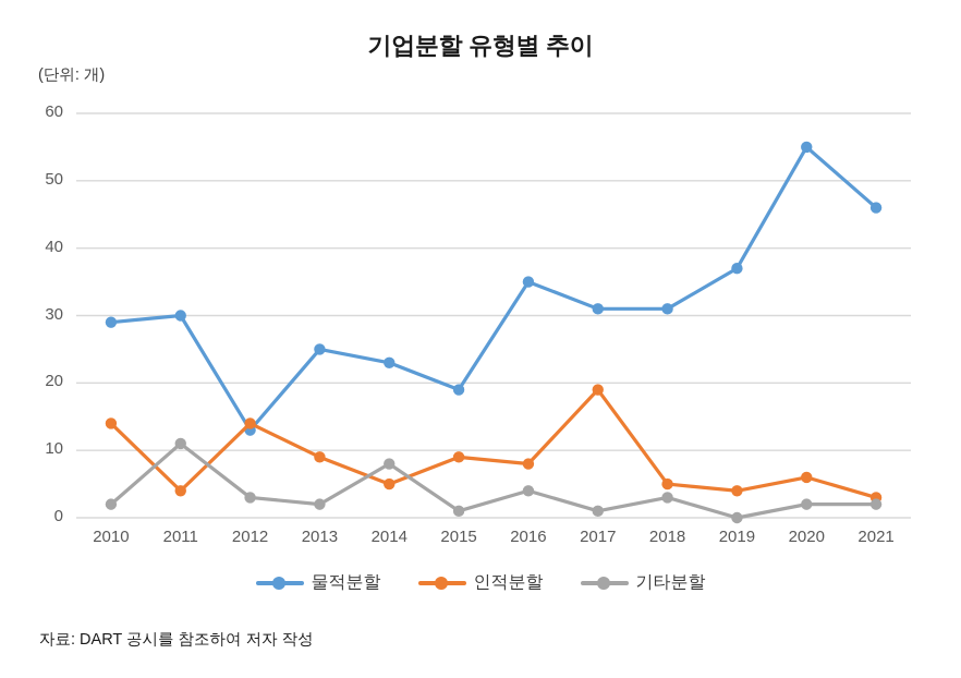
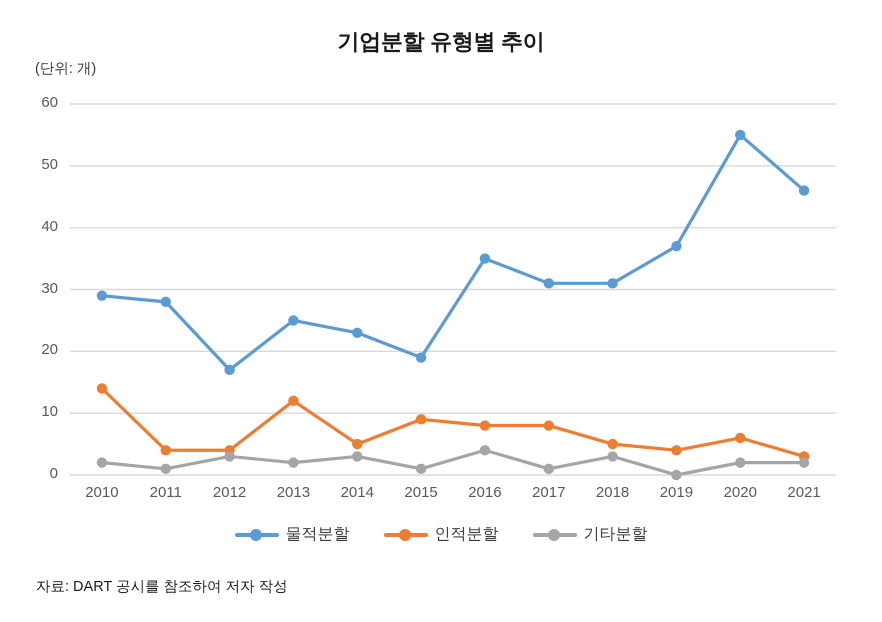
물적분할/2011: 30 -> 28
기타분할/2011: 11 -> 1
물적분할/2012: 13 -> 17
인적분할/2012: 14 -> 4
인적분할/2013: 9 -> 12
기타분할/2014: 8 -> 3
인적분할/2017: 19 -> 8
